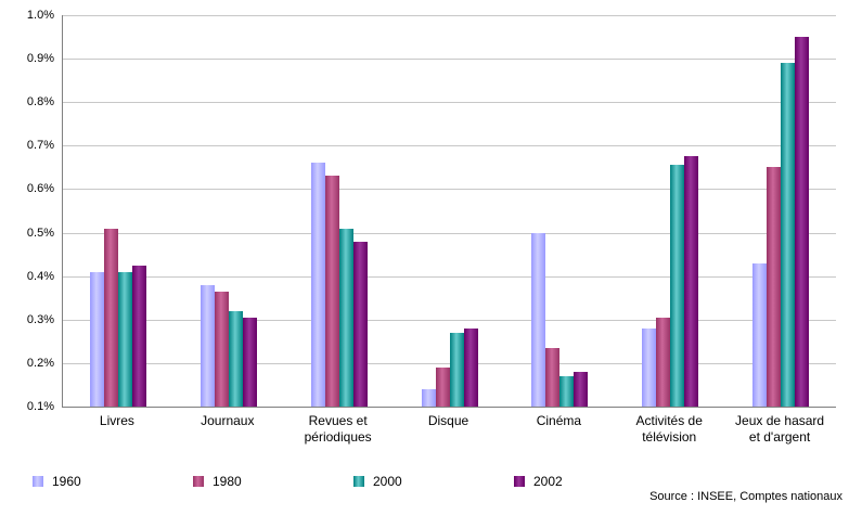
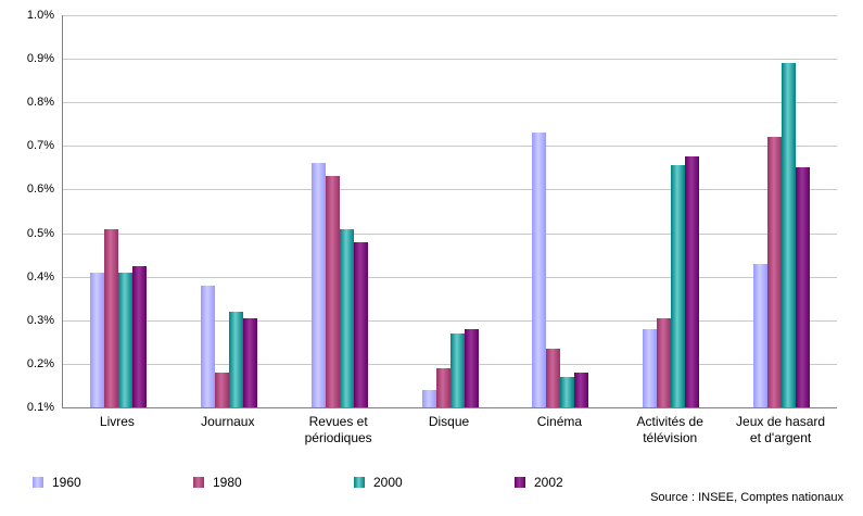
1980/Journaux: 0.36% -> 0.18%
1960/Cinéma: 0.50% -> 0.73%
1980/Jeux de hasard et d'argent: 0.65% -> 0.72%
2002/Jeux de hasard et d'argent: 0.95% -> 0.65%
